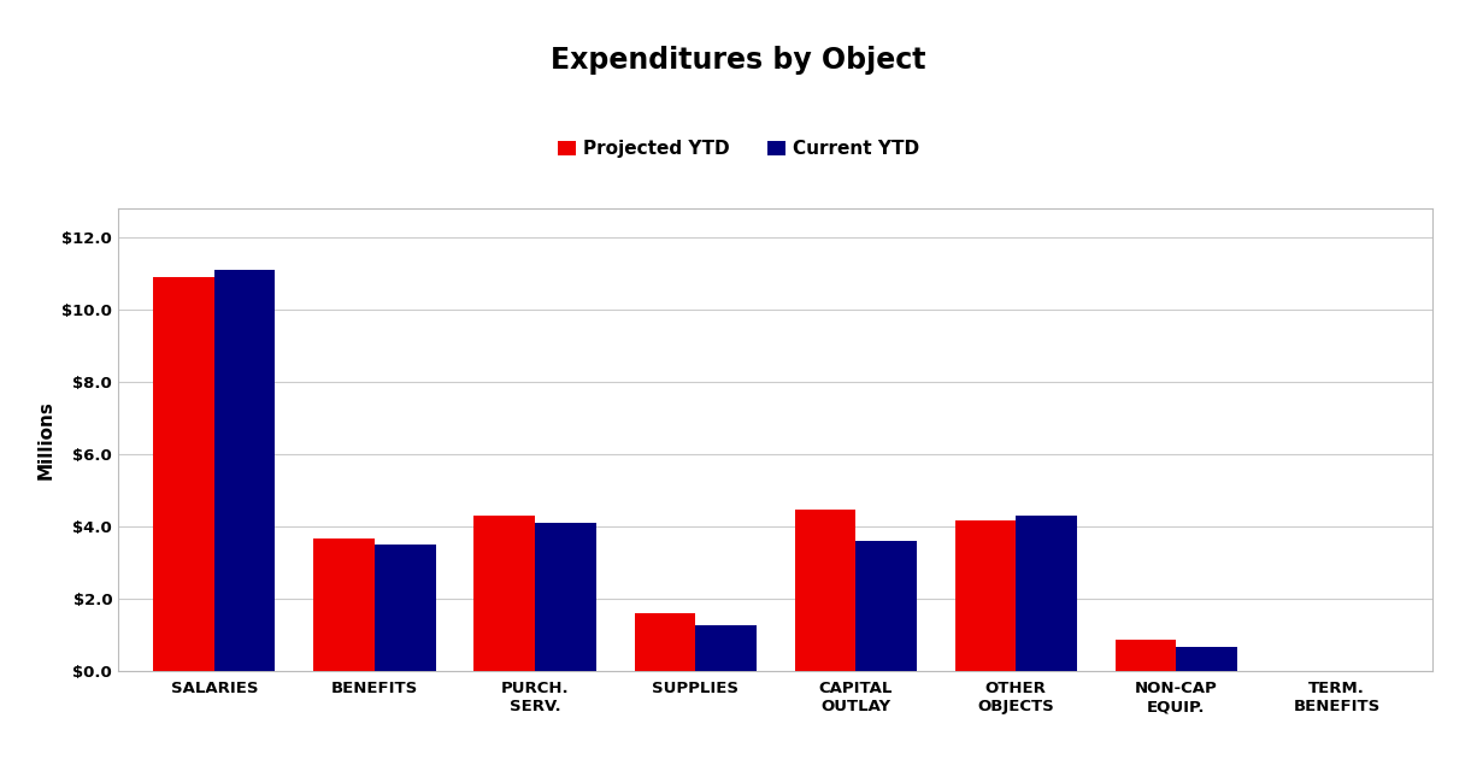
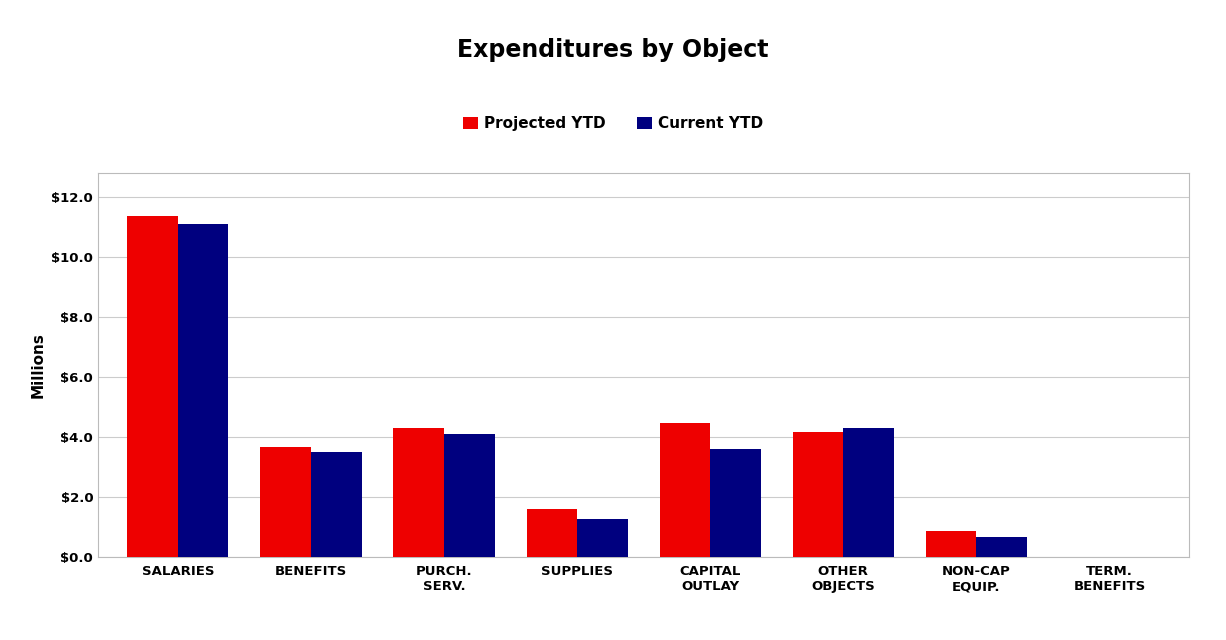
Projected YTD/SALARIES: $10.90 -> $11.35
